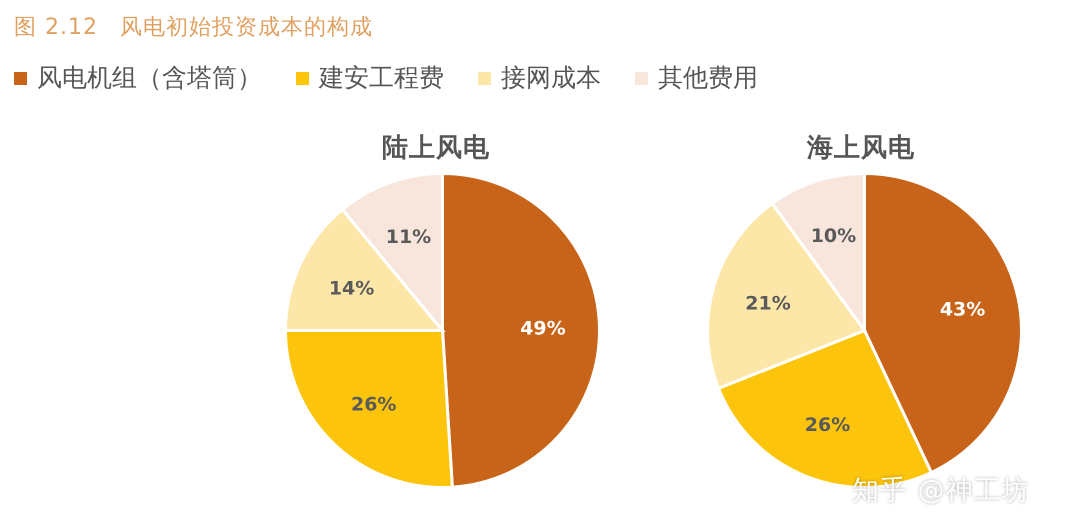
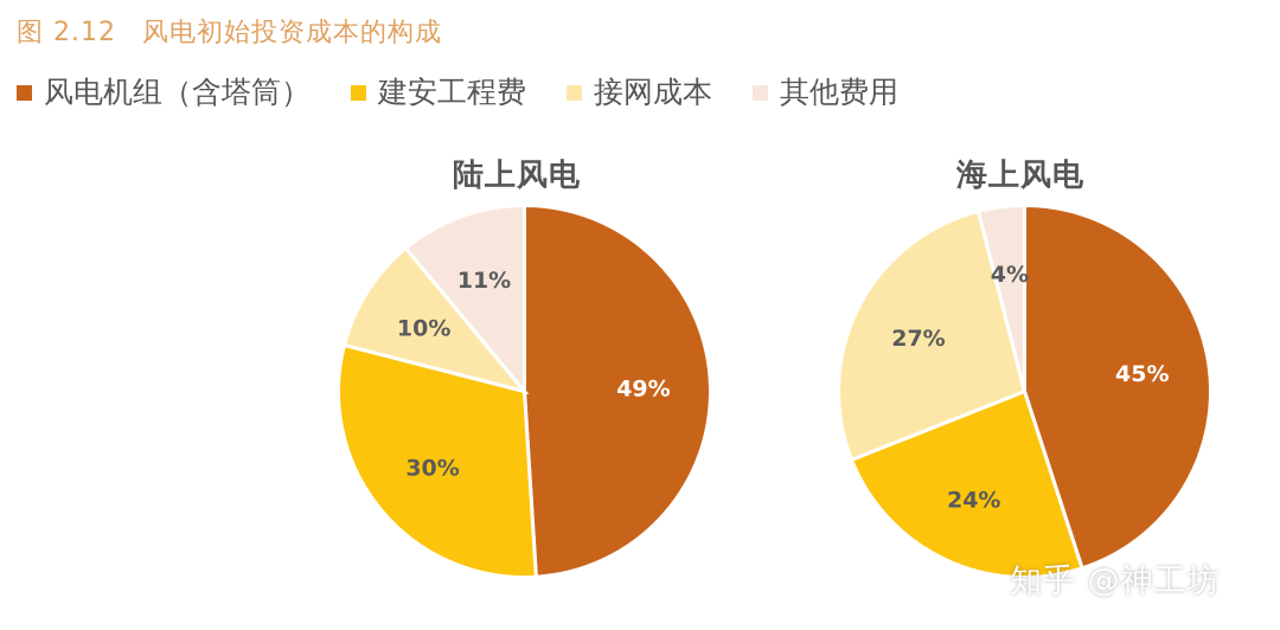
陆上风电/建安工程费: 26% -> 30%
陆上风电/接网成本: 14% -> 10%
海上风电/风电机组（含塔筒）: 43% -> 45%
海上风电/建安工程费: 26% -> 24%
海上风电/接网成本: 21% -> 27%
海上风电/其他费用: 10% -> 4%
